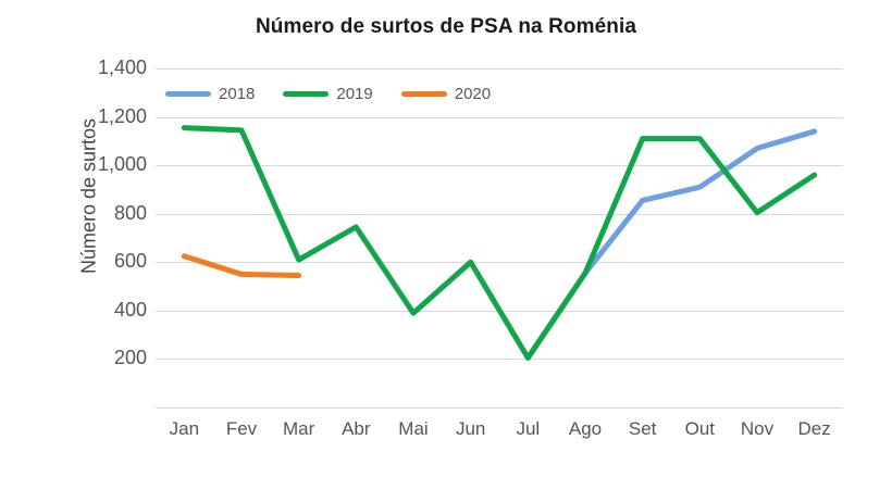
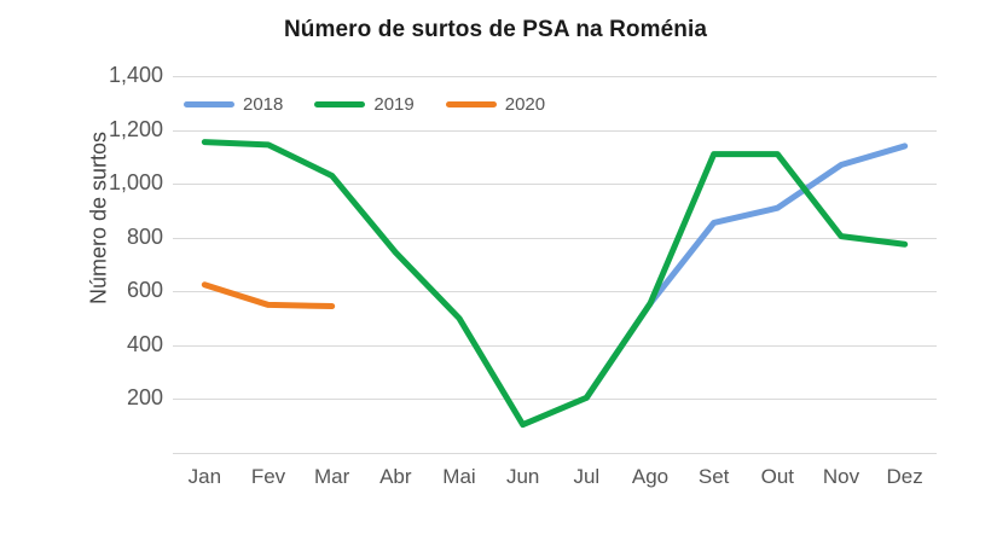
2019/Mar: 610 -> 1030
2019/Mai: 390 -> 500
2019/Jun: 600 -> 100
2019/Dez: 960 -> 780
